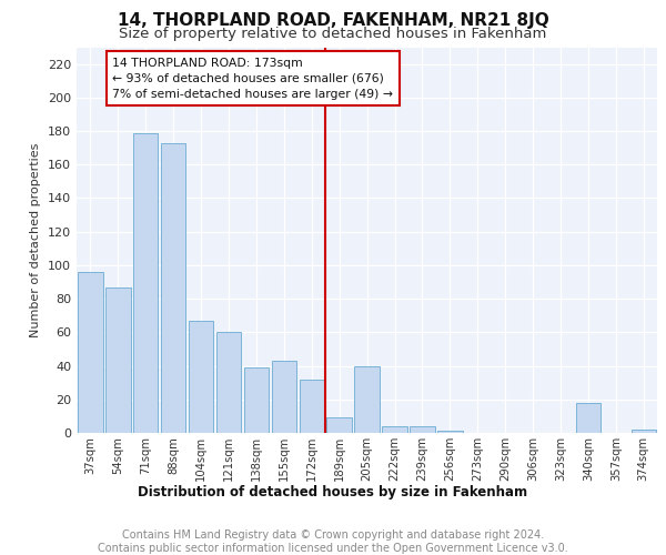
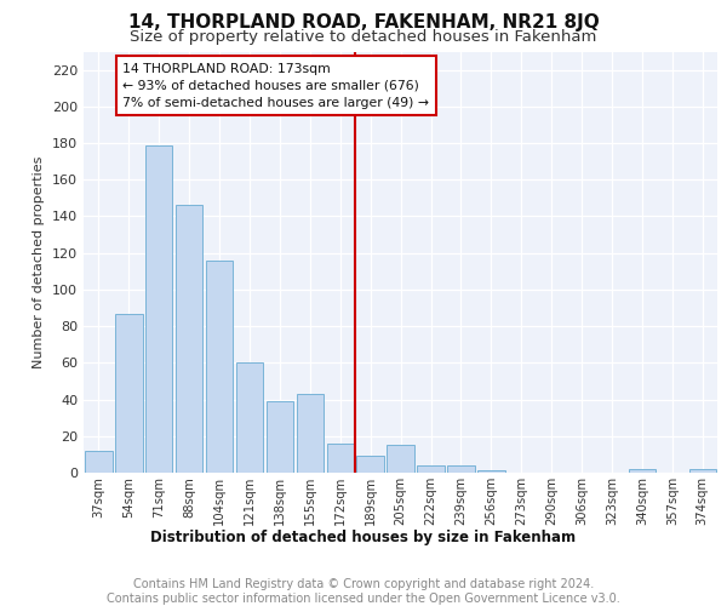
37sqm: 96 -> 12
88sqm: 173 -> 146
104sqm: 67 -> 116
172sqm: 32 -> 16
205sqm: 40 -> 15
340sqm: 18 -> 2
